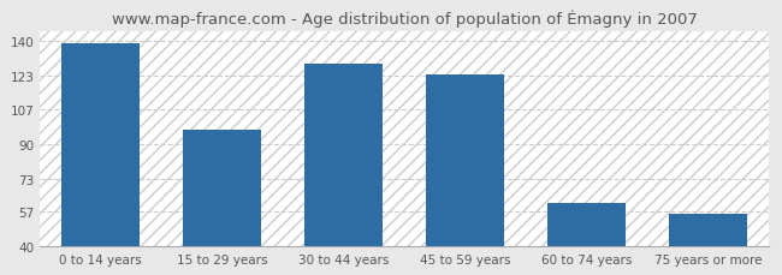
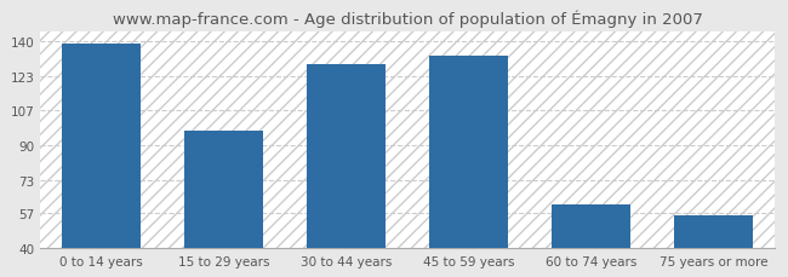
45 to 59 years: 124 -> 133
